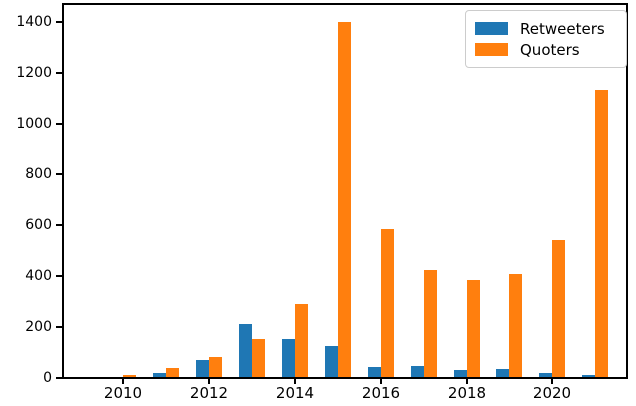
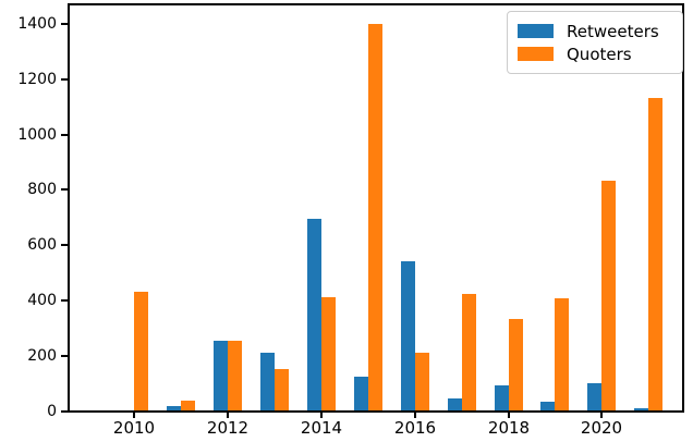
Quoters/2010: 10 -> 430
Retweeters/2012: 70 -> 250
Quoters/2012: 80 -> 250
Retweeters/2014: 150 -> 690
Quoters/2014: 290 -> 410
Retweeters/2016: 40 -> 540
Quoters/2016: 580 -> 210
Retweeters/2018: 30 -> 90
Quoters/2018: 380 -> 330
Retweeters/2020: 20 -> 100
Quoters/2020: 540 -> 830
